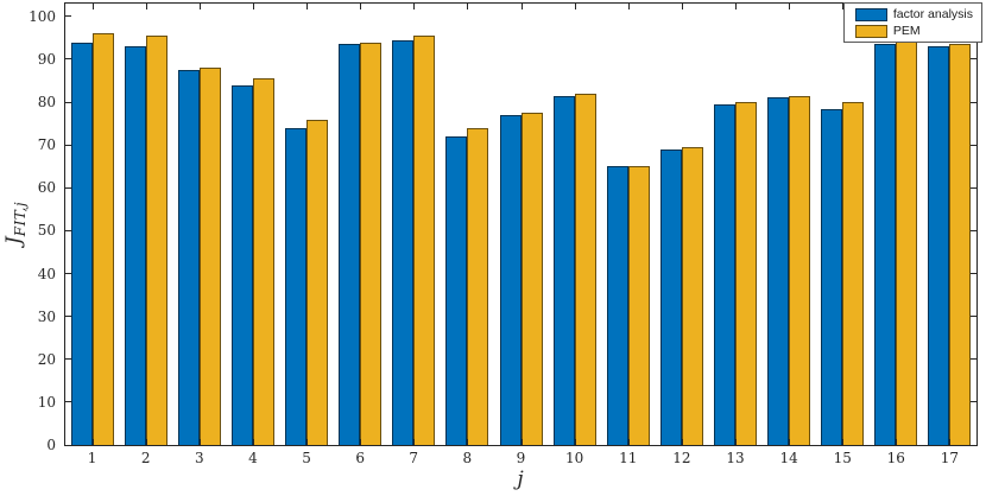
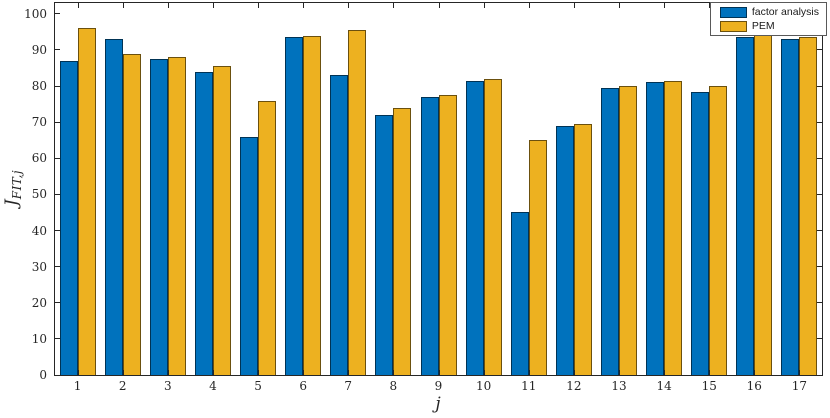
factor analysis/1: 94 -> 87
PEM/2: 96 -> 89
factor analysis/5: 74 -> 66
factor analysis/7: 94 -> 83
factor analysis/11: 65 -> 45
